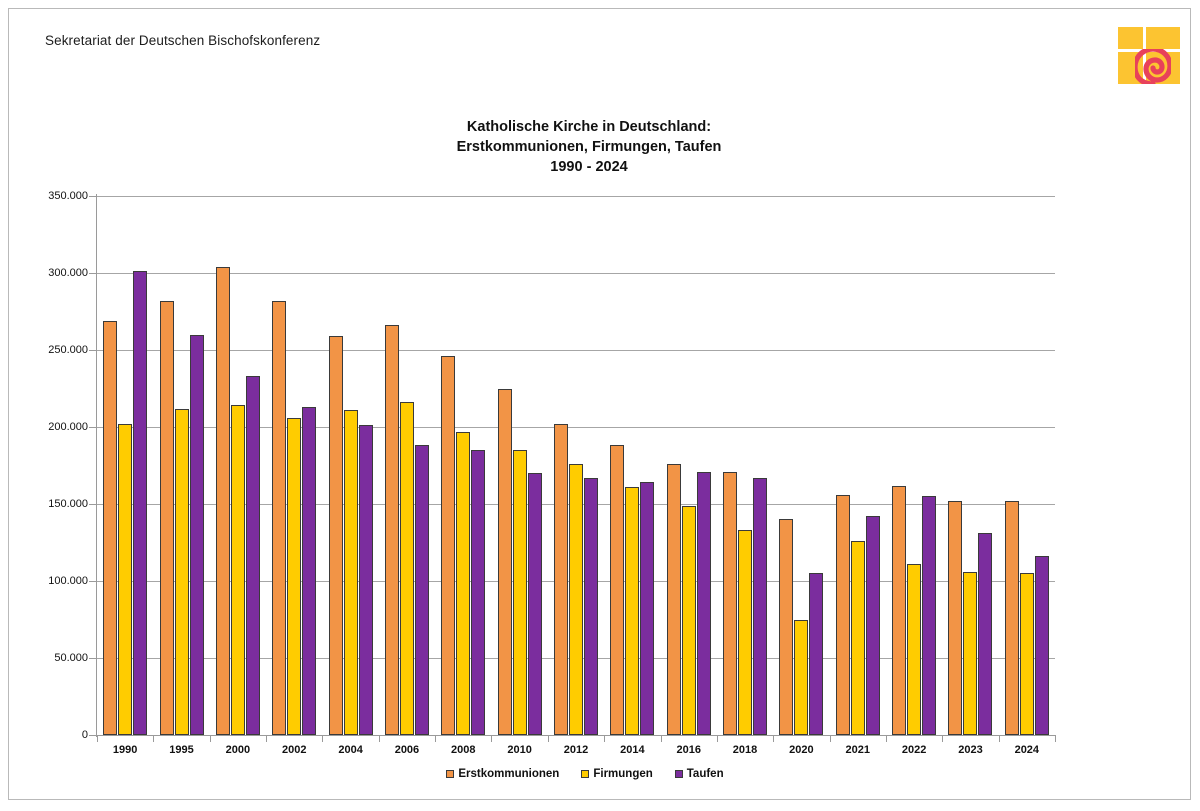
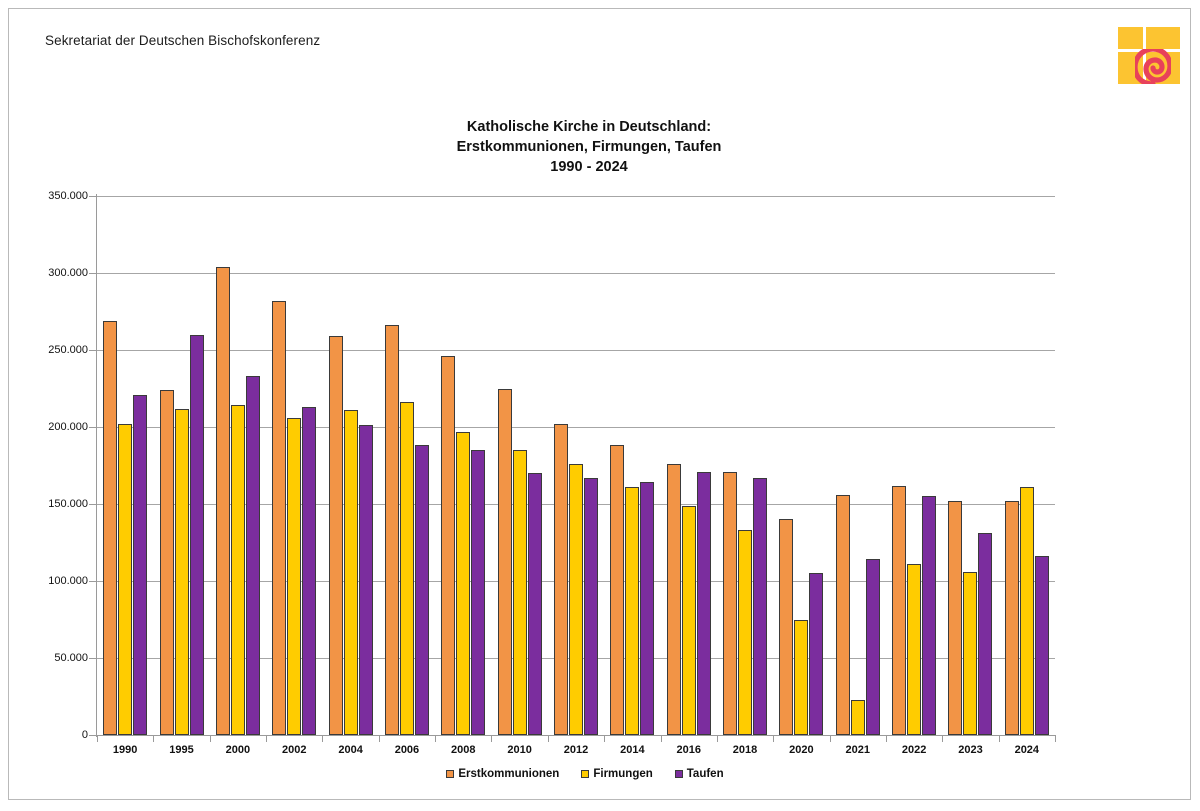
Taufen/1990: 301000 -> 221000
Erstkommunionen/1995: 282000 -> 224000
Firmungen/2021: 126000 -> 23000
Taufen/2021: 142000 -> 114000
Firmungen/2024: 105000 -> 161000
